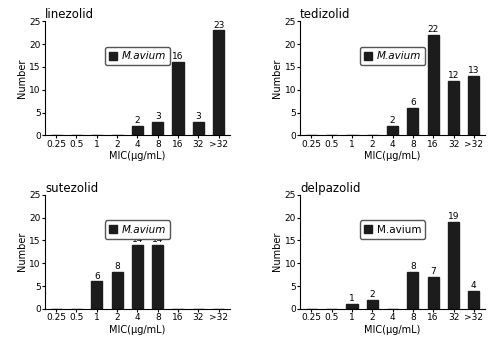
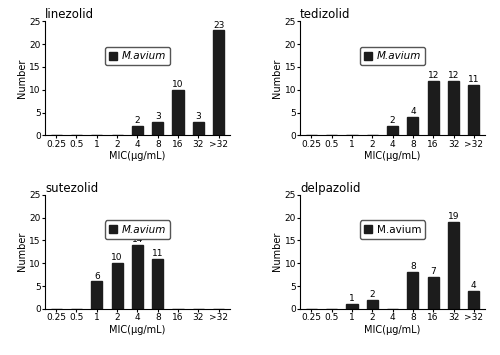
linezolid/16: 16 -> 10
tedizolid/8: 6 -> 4
tedizolid/16: 22 -> 12
tedizolid/>32: 13 -> 11
sutezolid/2: 8 -> 10
sutezolid/8: 14 -> 11
